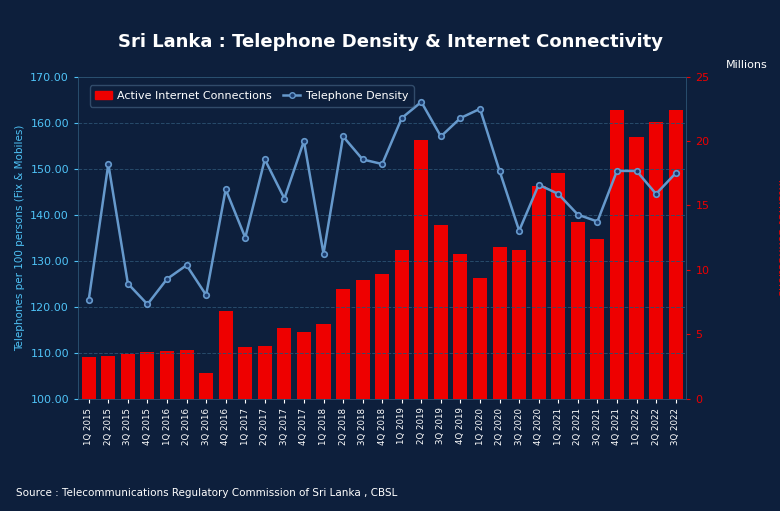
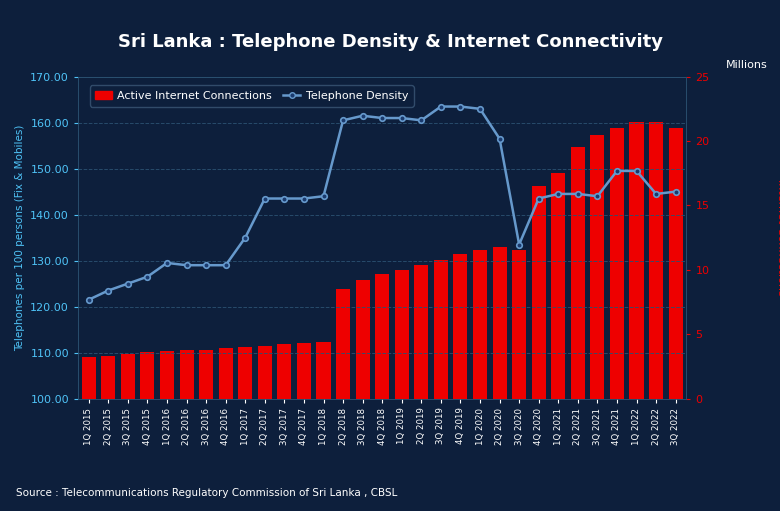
Telephone Density/2Q 2015: 151.0 -> 123.5
Telephone Density/4Q 2015: 120.5 -> 126.5
Telephone Density/1Q 2016: 126.0 -> 129.5
Telephone Density/3Q 2016: 122.5 -> 129.0
Active Internet Connections/3Q 2016: 2.0 -> 3.8
Telephone Density/4Q 2016: 145.5 -> 129.0
Active Internet Connections/4Q 2016: 6.8 -> 3.9
Telephone Density/2Q 2017: 152.0 -> 143.5
Active Internet Connections/3Q 2017: 5.5 -> 4.2
Telephone Density/4Q 2017: 156.0 -> 143.5
Active Internet Connections/4Q 2017: 5.2 -> 4.3
Telephone Density/1Q 2018: 131.5 -> 144.0
Active Internet Connections/1Q 2018: 5.8 -> 4.4
Telephone Density/2Q 2018: 157.0 -> 160.5
Telephone Density/3Q 2018: 152.0 -> 161.5
Telephone Density/4Q 2018: 151.0 -> 161.0
Active Internet Connections/1Q 2019: 11.5 -> 10.0
Telephone Density/2Q 2019: 164.5 -> 160.5
Active Internet Connections/2Q 2019: 20.1 -> 10.4
Telephone Density/3Q 2019: 157.0 -> 163.5
Active Internet Connections/3Q 2019: 13.5 -> 10.8
Telephone Density/4Q 2019: 161.0 -> 163.5
Active Internet Connections/1Q 2020: 9.4 -> 11.5
Telephone Density/2Q 2020: 149.5 -> 156.5
Telephone Density/3Q 2020: 136.5 -> 133.5
Telephone Density/4Q 2020: 146.5 -> 143.5
Telephone Density/2Q 2021: 140.0 -> 144.5
Active Internet Connections/2Q 2021: 13.7 -> 19.5
Telephone Density/3Q 2021: 138.5 -> 144.0
Active Internet Connections/3Q 2021: 12.4 -> 20.5
Active Internet Connections/4Q 2021: 22.4 -> 21.0
Active Internet Connections/1Q 2022: 20.3 -> 21.5
Telephone Density/3Q 2022: 149.0 -> 145.0
Active Internet Connections/3Q 2022: 22.4 -> 21.0
